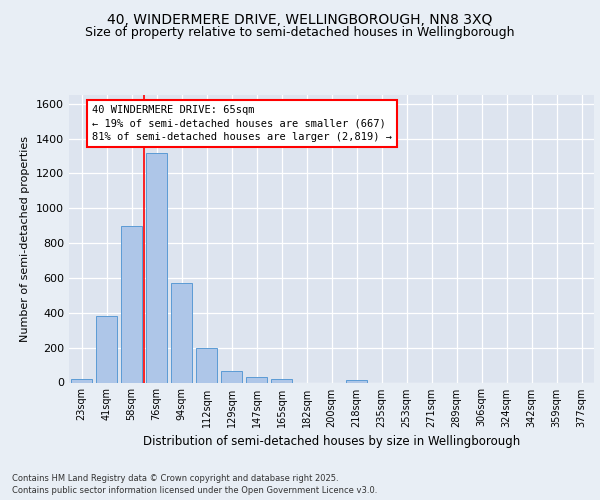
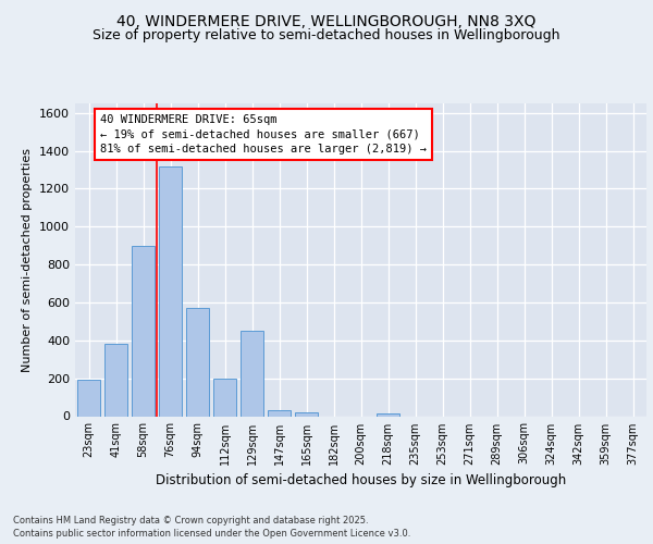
23sqm: 20 -> 190
129sqm: 60 -> 450
